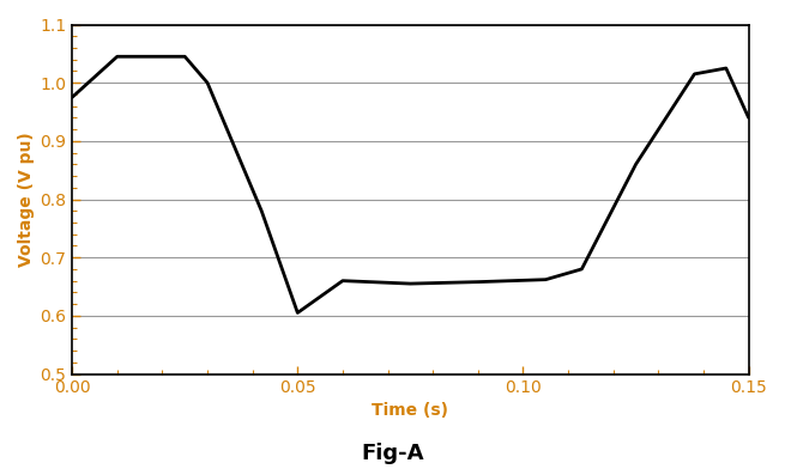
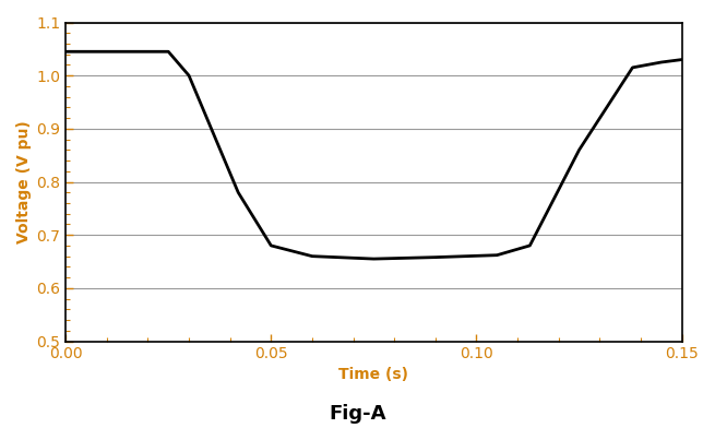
0.00: 0.975 -> 1.045
0.05: 0.605 -> 0.680
0.15: 0.940 -> 1.030
